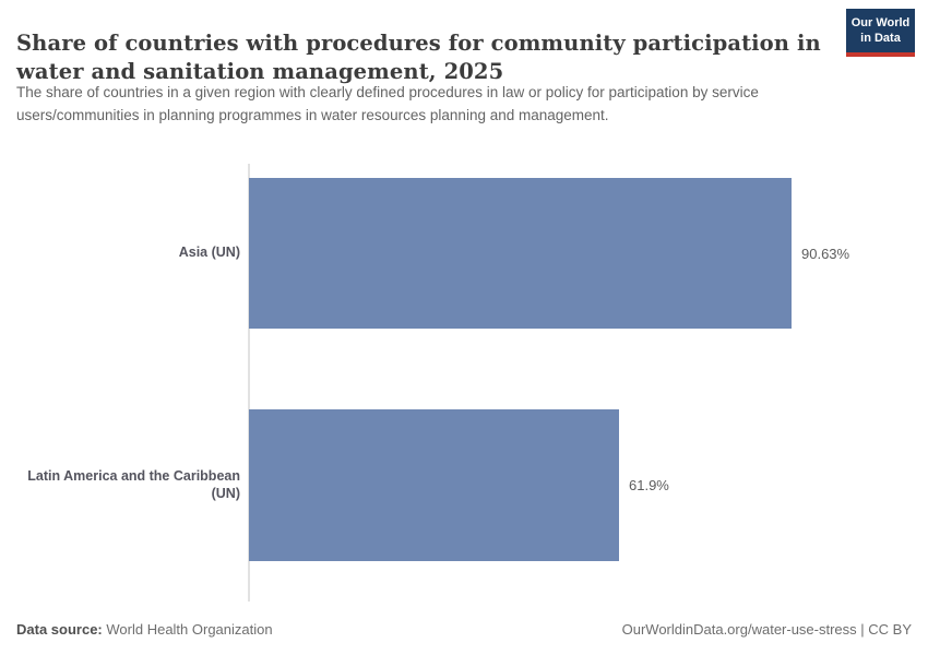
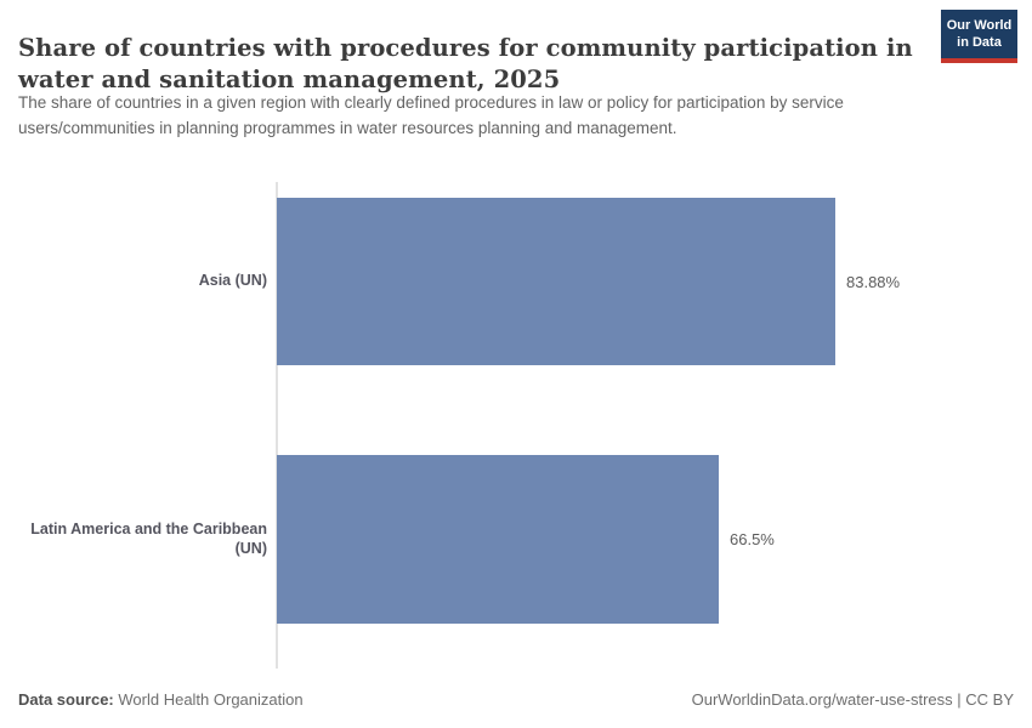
Asia (UN): 90.63% -> 83.88%
Latin America and the Caribbean (UN): 61.9% -> 66.5%
